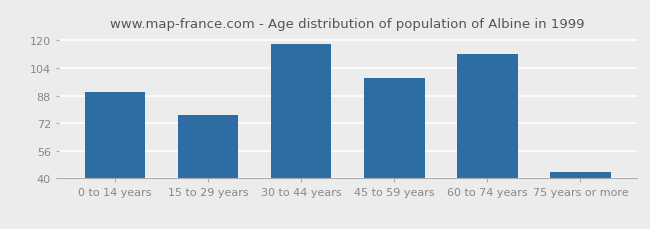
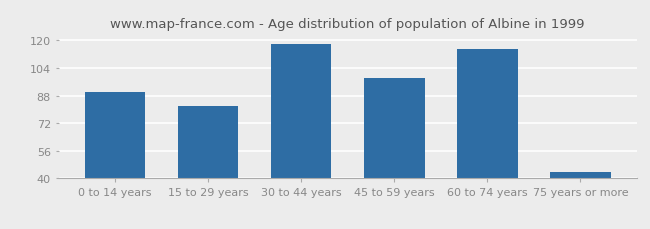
15 to 29 years: 77 -> 82
60 to 74 years: 112 -> 115
